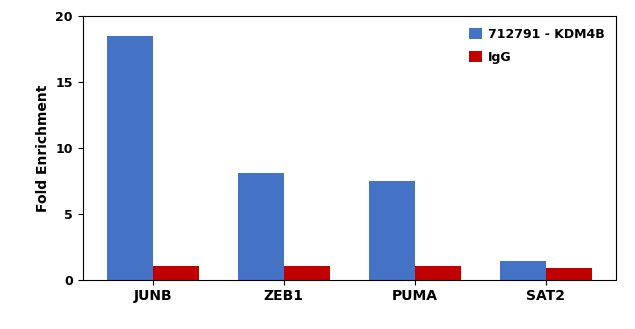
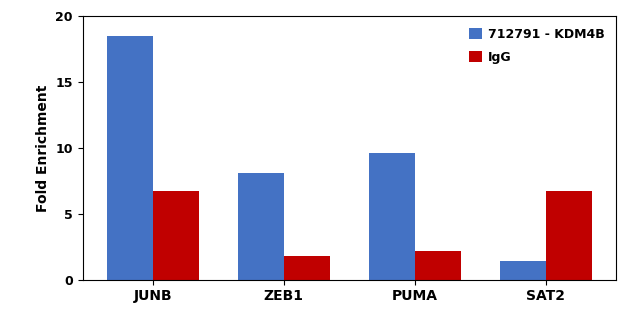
IgG/JUNB: 1.0 -> 6.7
IgG/ZEB1: 1.0 -> 1.8
712791 - KDM4B/PUMA: 7.5 -> 9.6
IgG/PUMA: 1.0 -> 2.2
IgG/SAT2: 0.9 -> 6.7
